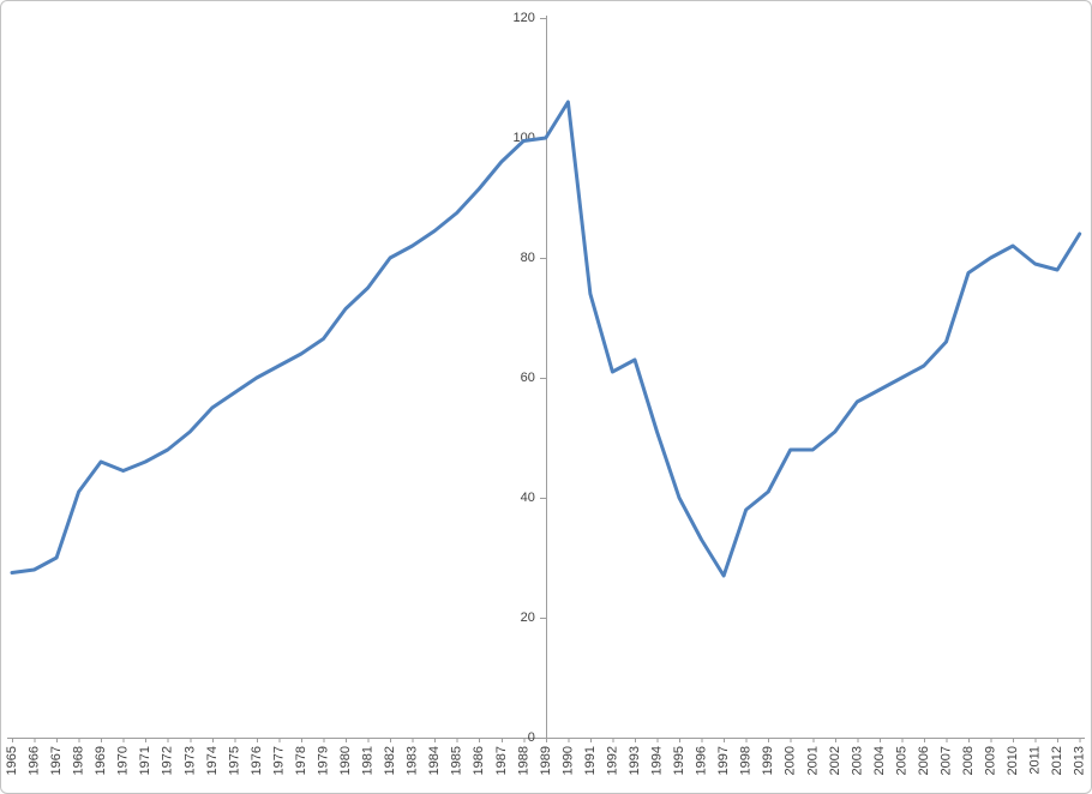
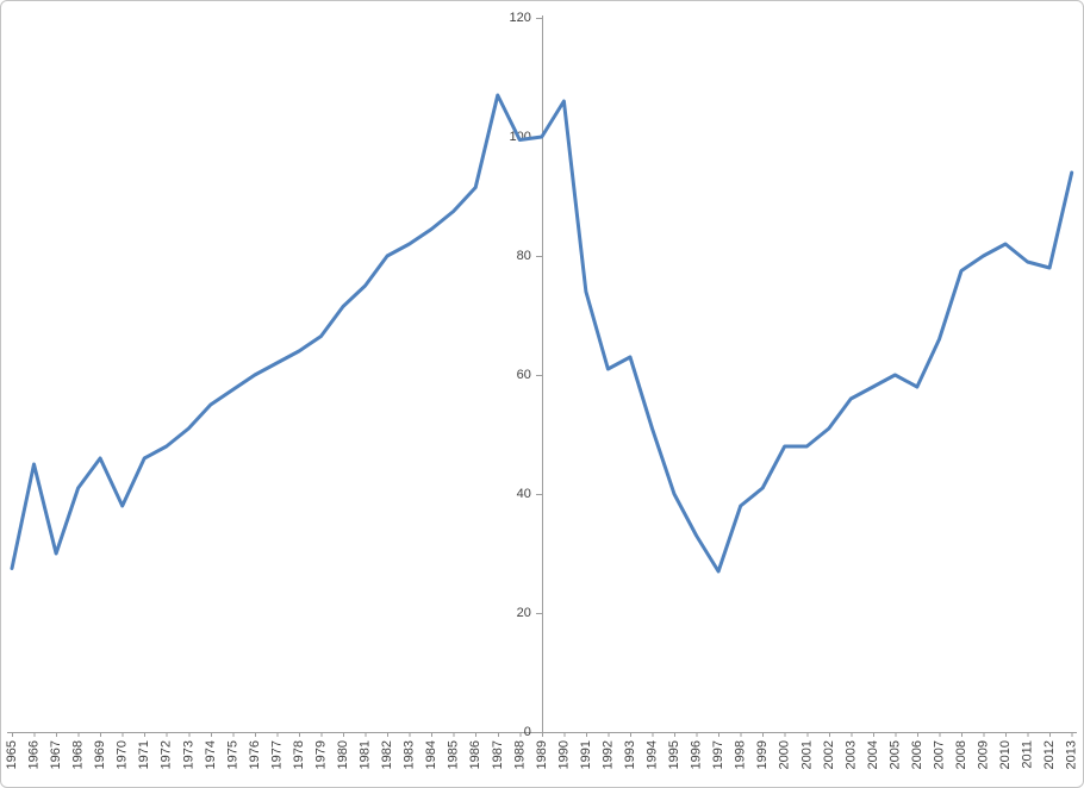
1966: 28 -> 45
1970: 44 -> 38
1987: 96 -> 107
2006: 62 -> 58
2013: 84 -> 94
